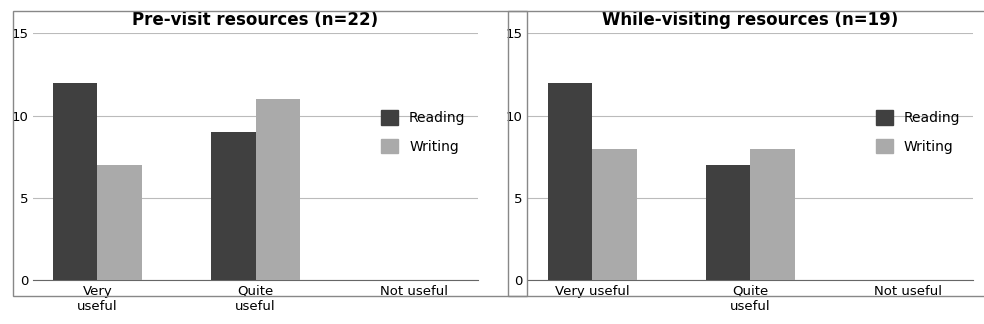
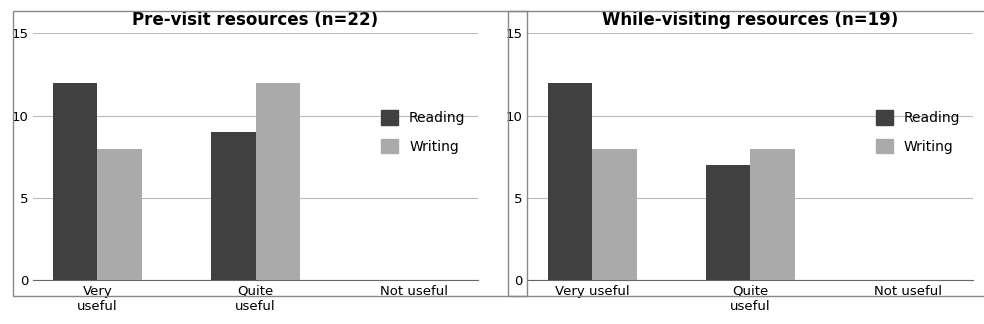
Pre-visit resources (n=22)/Writing/Very useful: 7 -> 8
Pre-visit resources (n=22)/Writing/Quite useful: 11 -> 12
